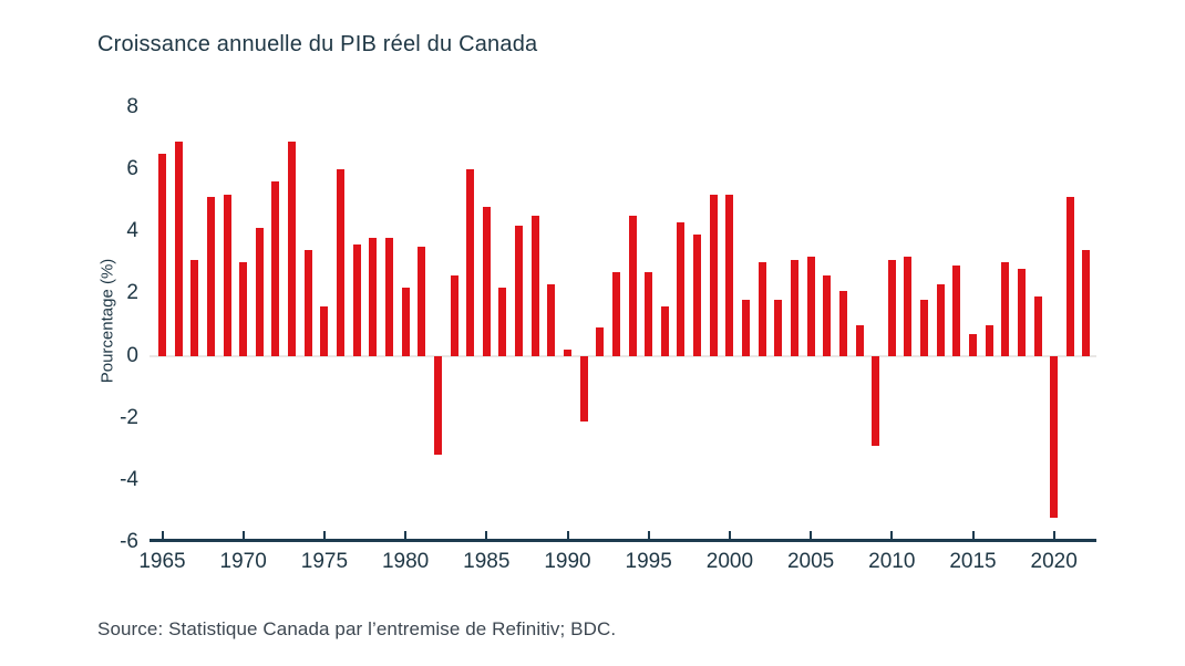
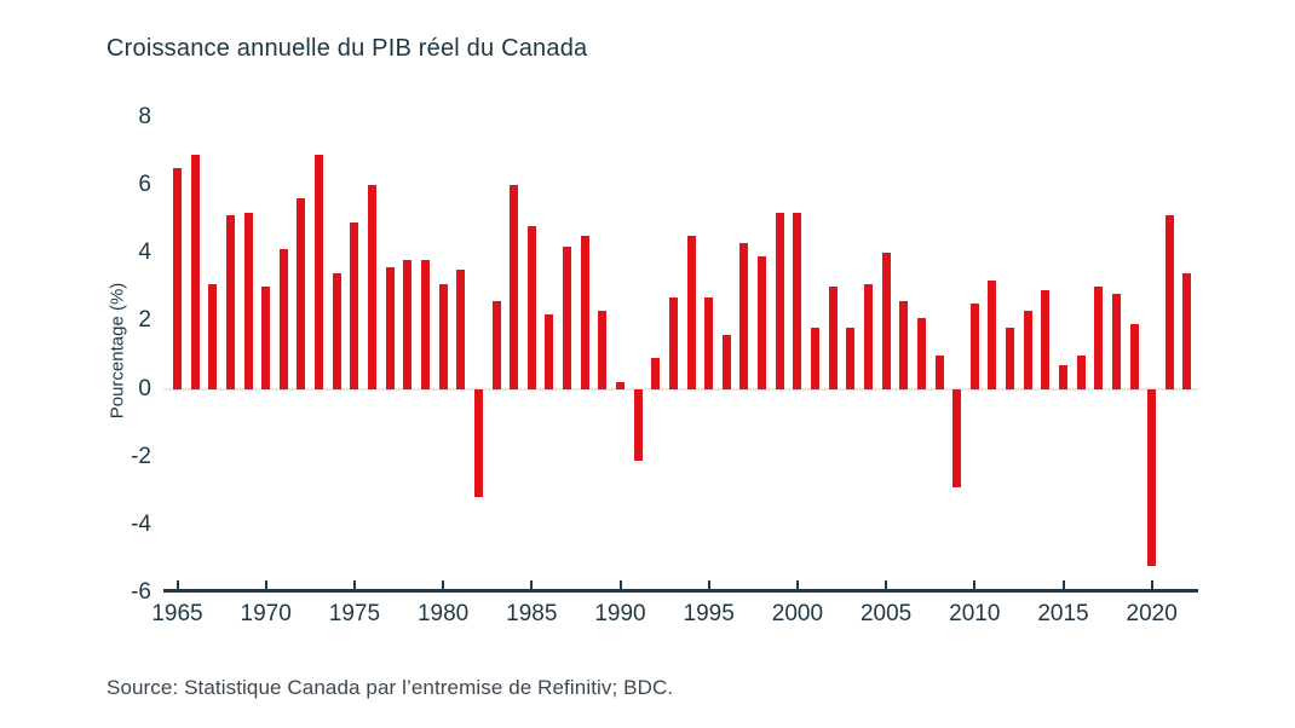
1975: 1.6 -> 4.9
1980: 2.2 -> 3.1
2005: 3.2 -> 4.0
2010: 3.1 -> 2.5
